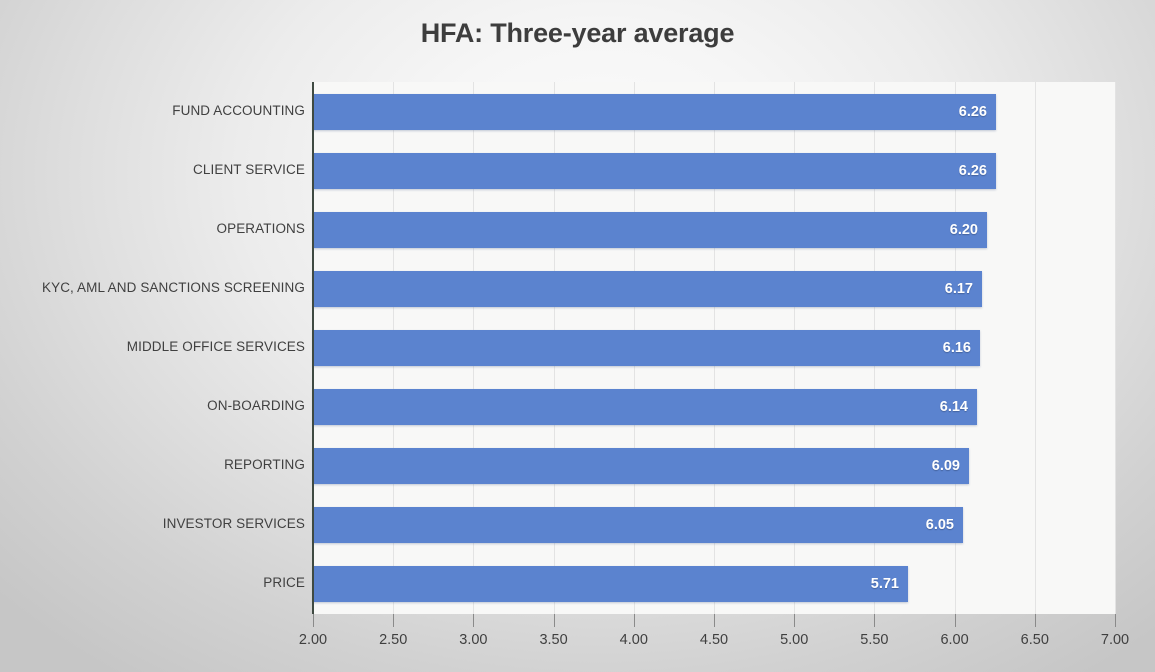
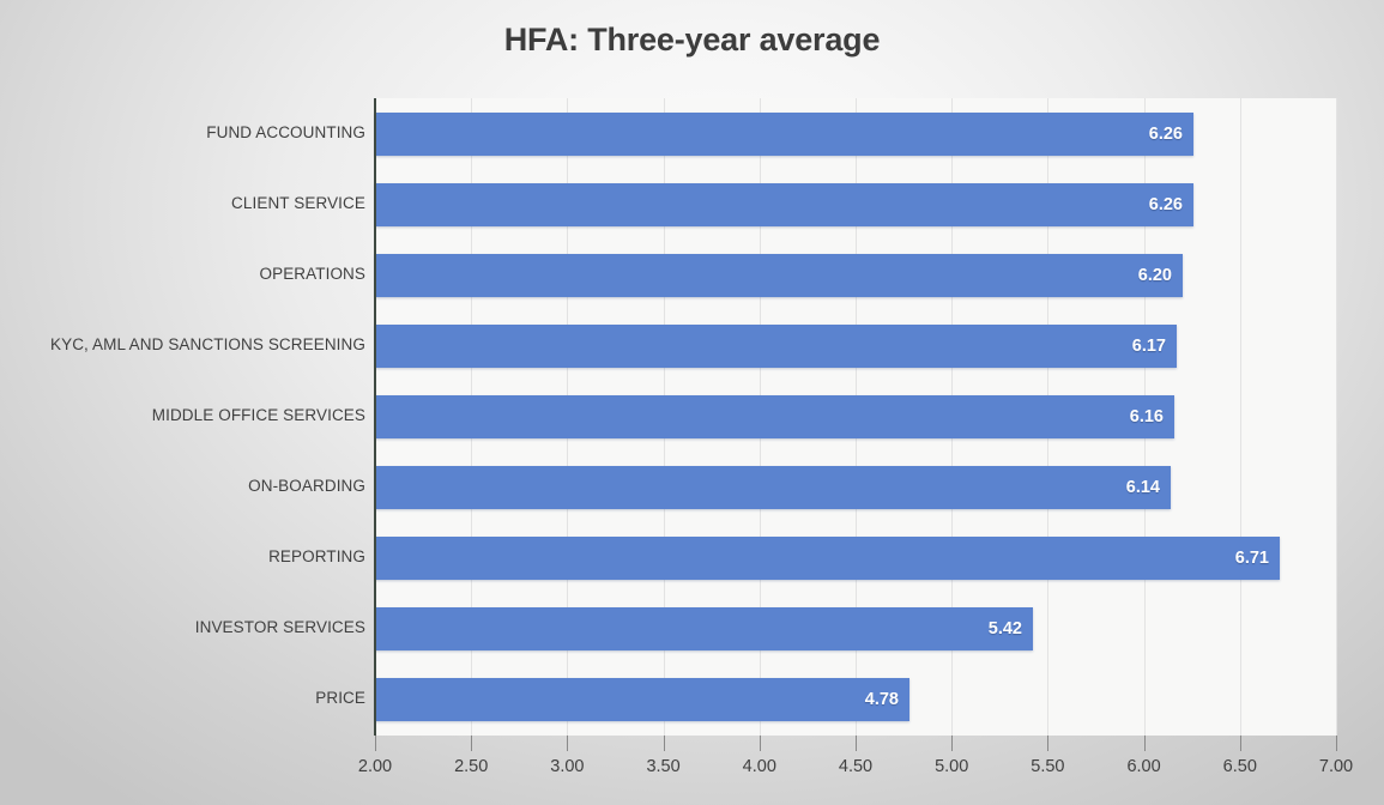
REPORTING: 6.09 -> 6.71
INVESTOR SERVICES: 6.05 -> 5.42
PRICE: 5.71 -> 4.78
